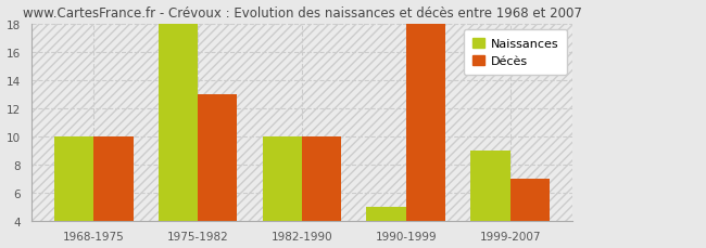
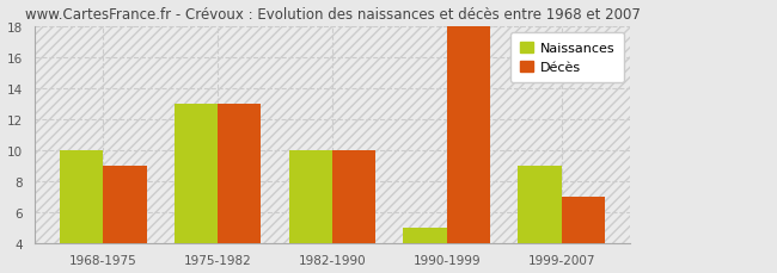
Décès/1968-1975: 10 -> 9
Naissances/1975-1982: 18 -> 13
